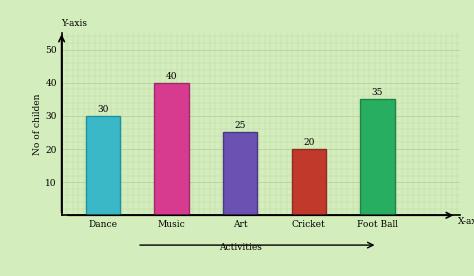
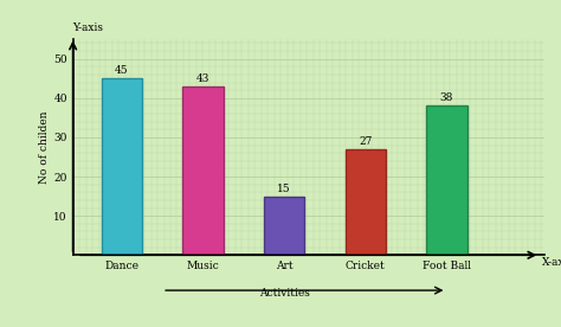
Dance: 30 -> 45
Music: 40 -> 43
Art: 25 -> 15
Cricket: 20 -> 27
Foot Ball: 35 -> 38
